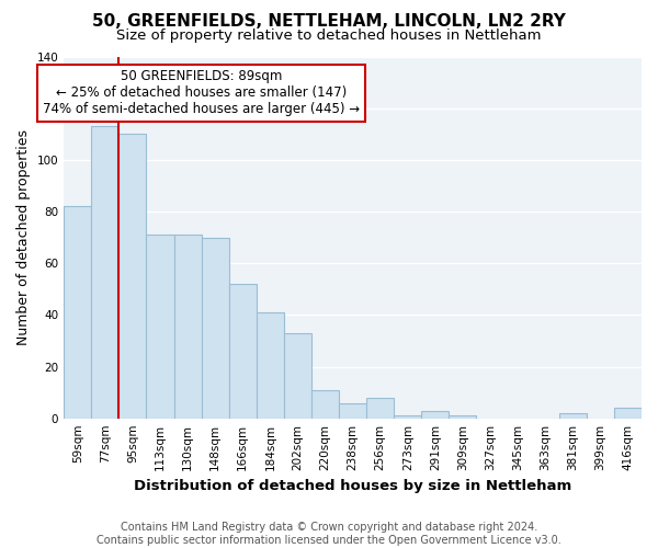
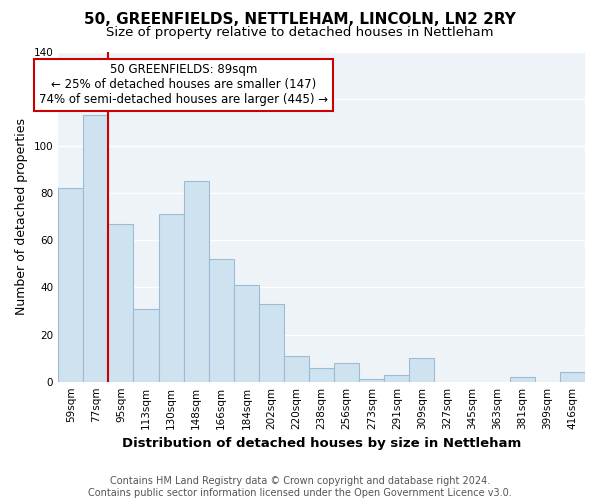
95sqm: 110 -> 67
113sqm: 71 -> 31
148sqm: 70 -> 85
309sqm: 1 -> 10
